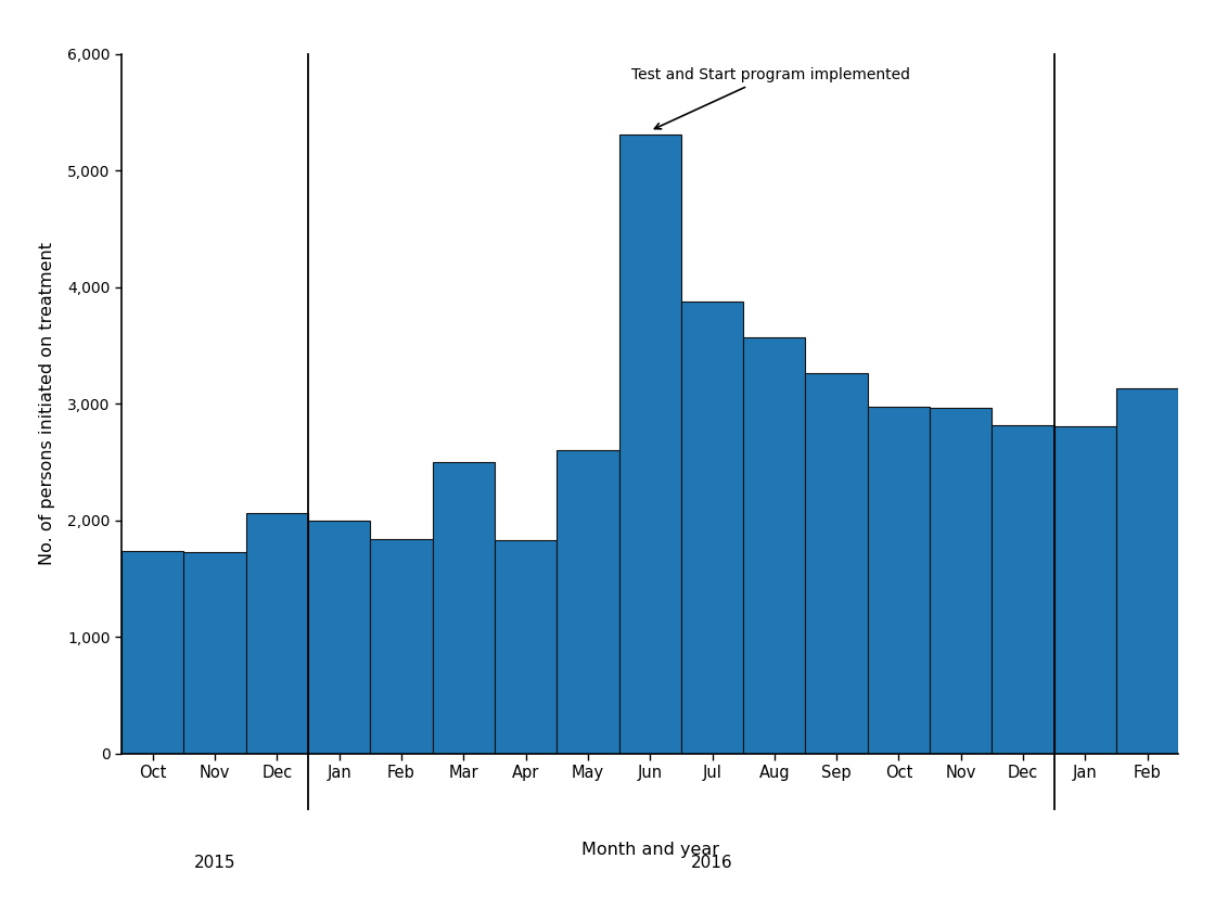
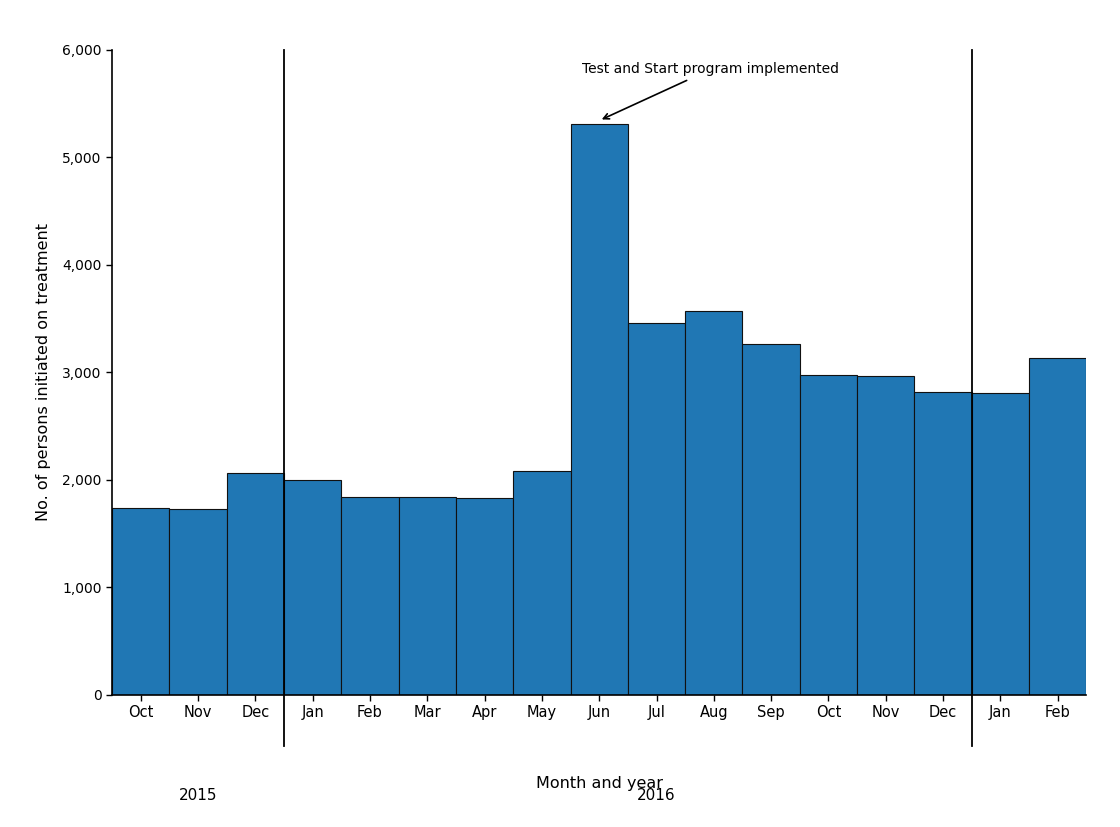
Mar: 2,500 -> 1,840
May: 2,600 -> 2,080
Jul: 3,880 -> 3,460
